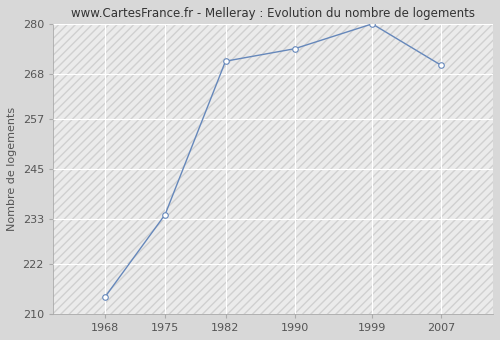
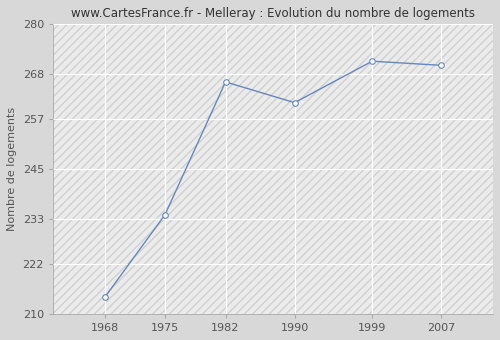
1982: 271 -> 266
1990: 274 -> 261
1999: 280 -> 271
